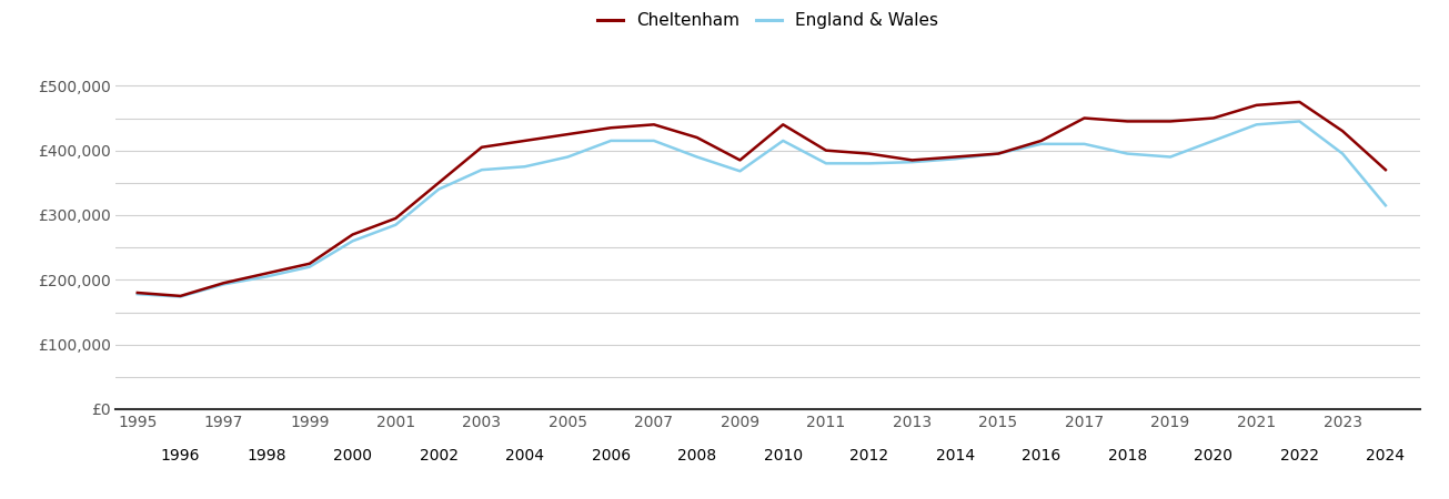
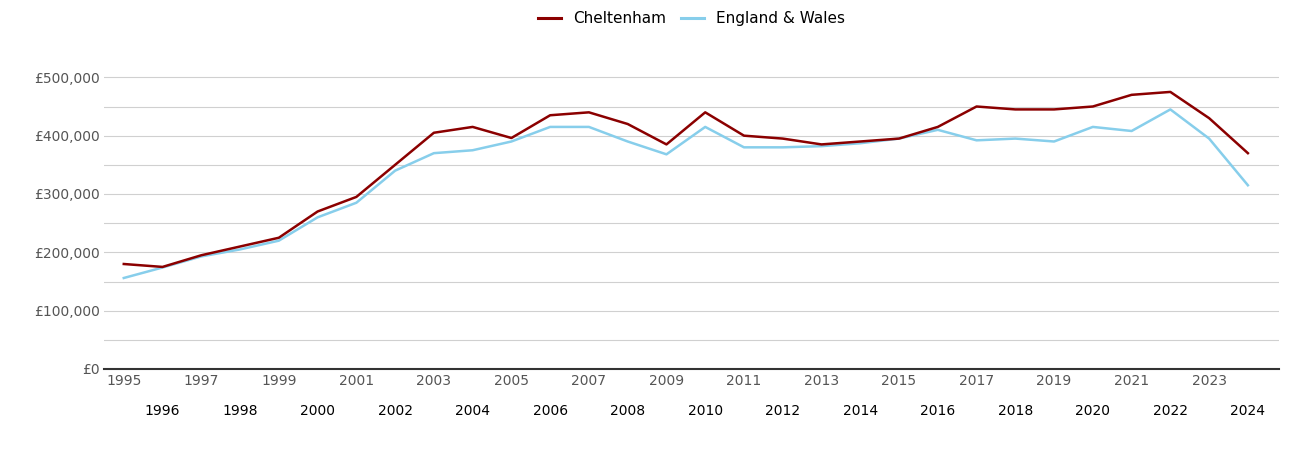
England & Wales/1995: £178,000 -> £156,000
Cheltenham/2005: £425,000 -> £396,000
England & Wales/2017: £410,000 -> £392,000
England & Wales/2021: £440,000 -> £408,000
